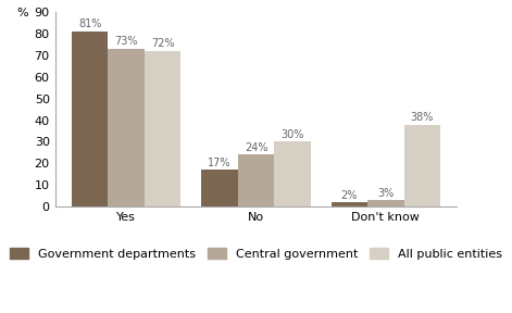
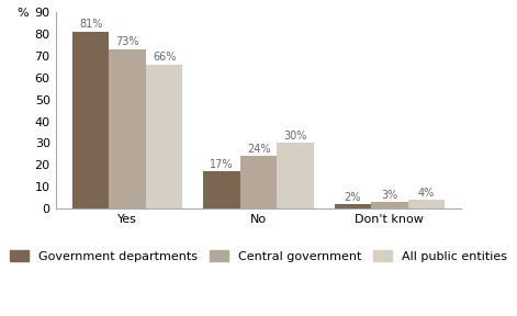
All public entities/Yes: 72% -> 66%
All public entities/Don't know: 38% -> 4%
